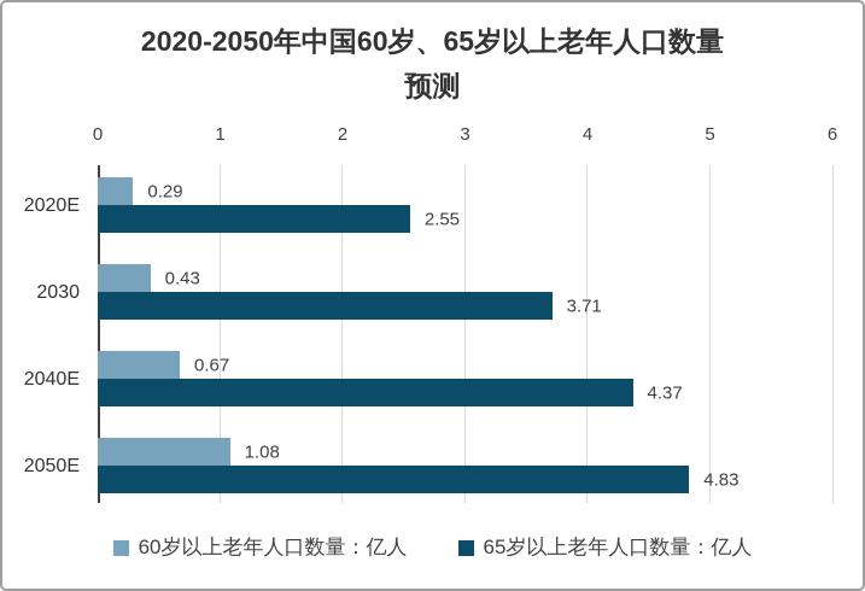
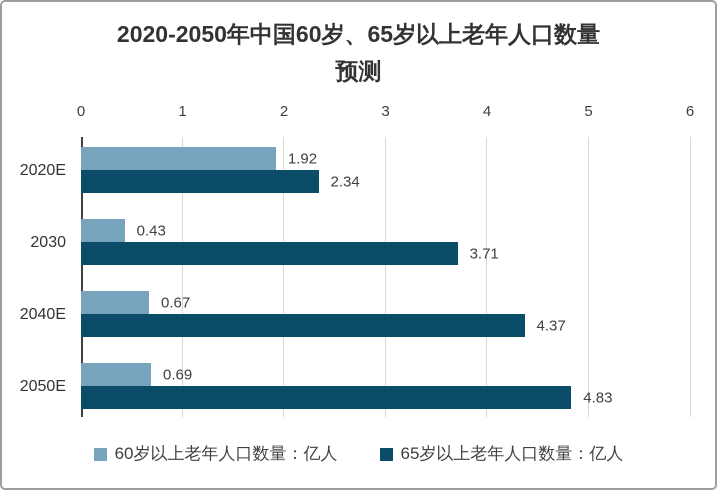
60岁以上老年人口数量：亿人/2020E: 0.29 -> 1.92
65岁以上老年人口数量：亿人/2020E: 2.55 -> 2.34
60岁以上老年人口数量：亿人/2050E: 1.08 -> 0.69
